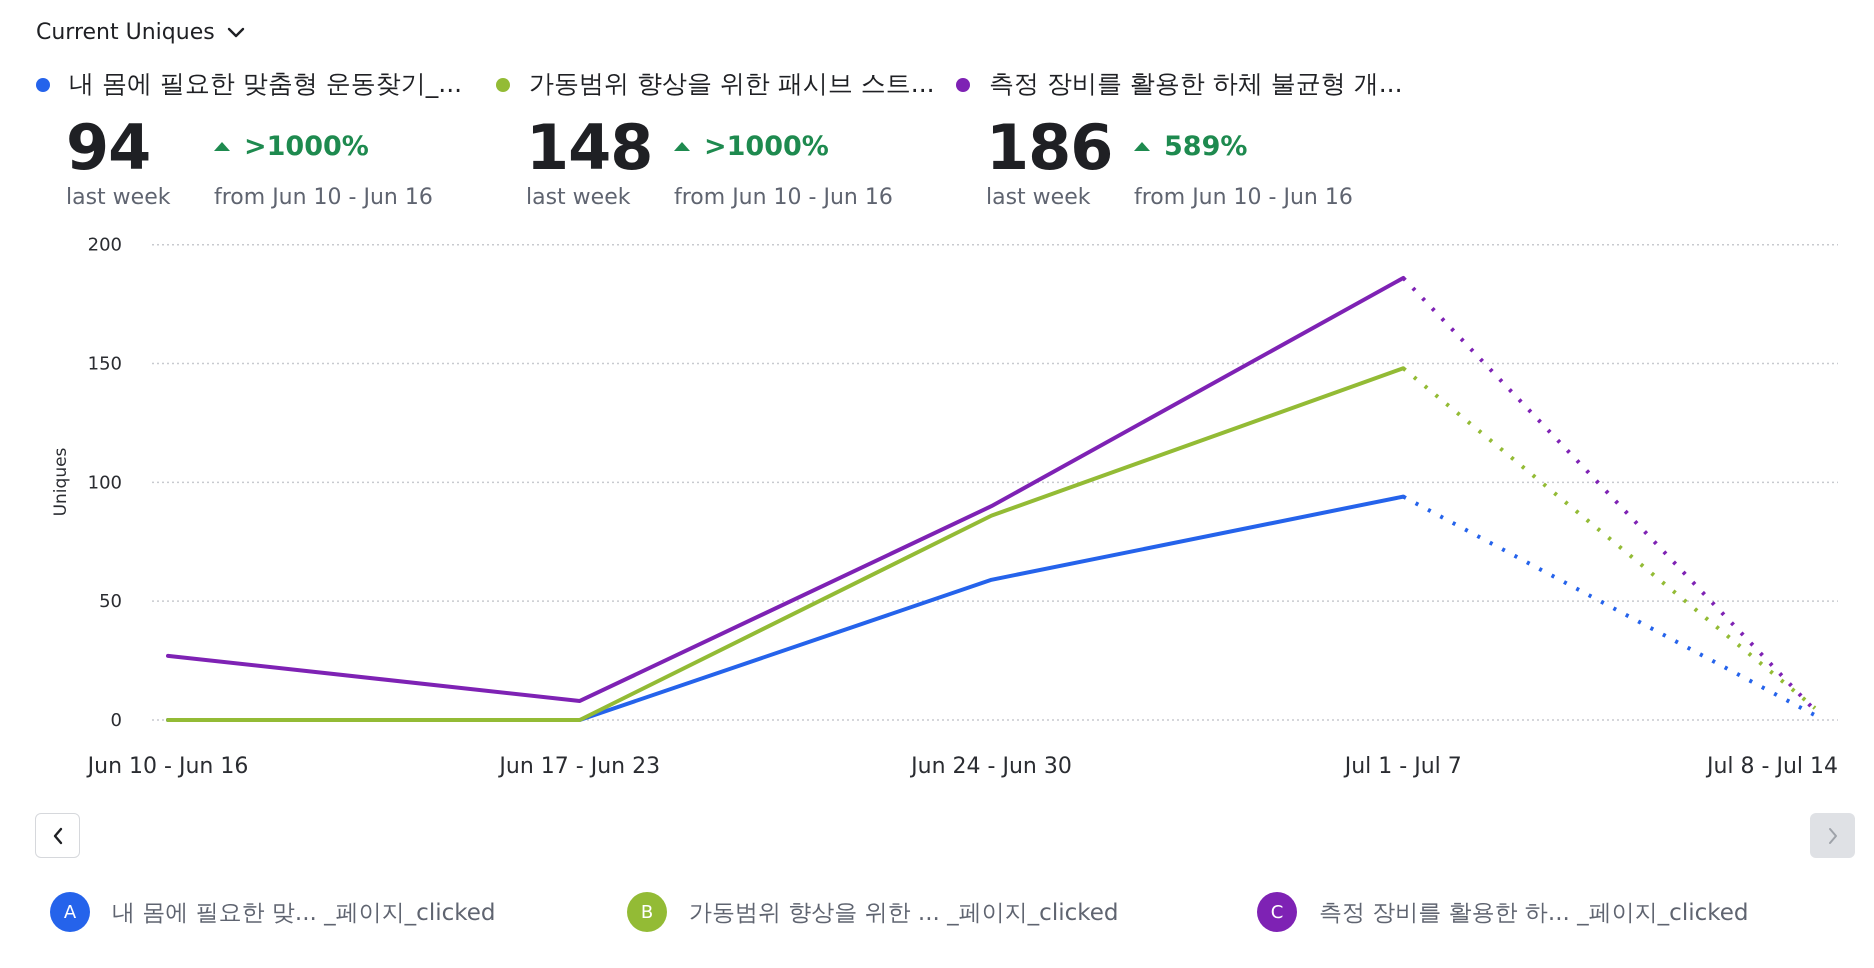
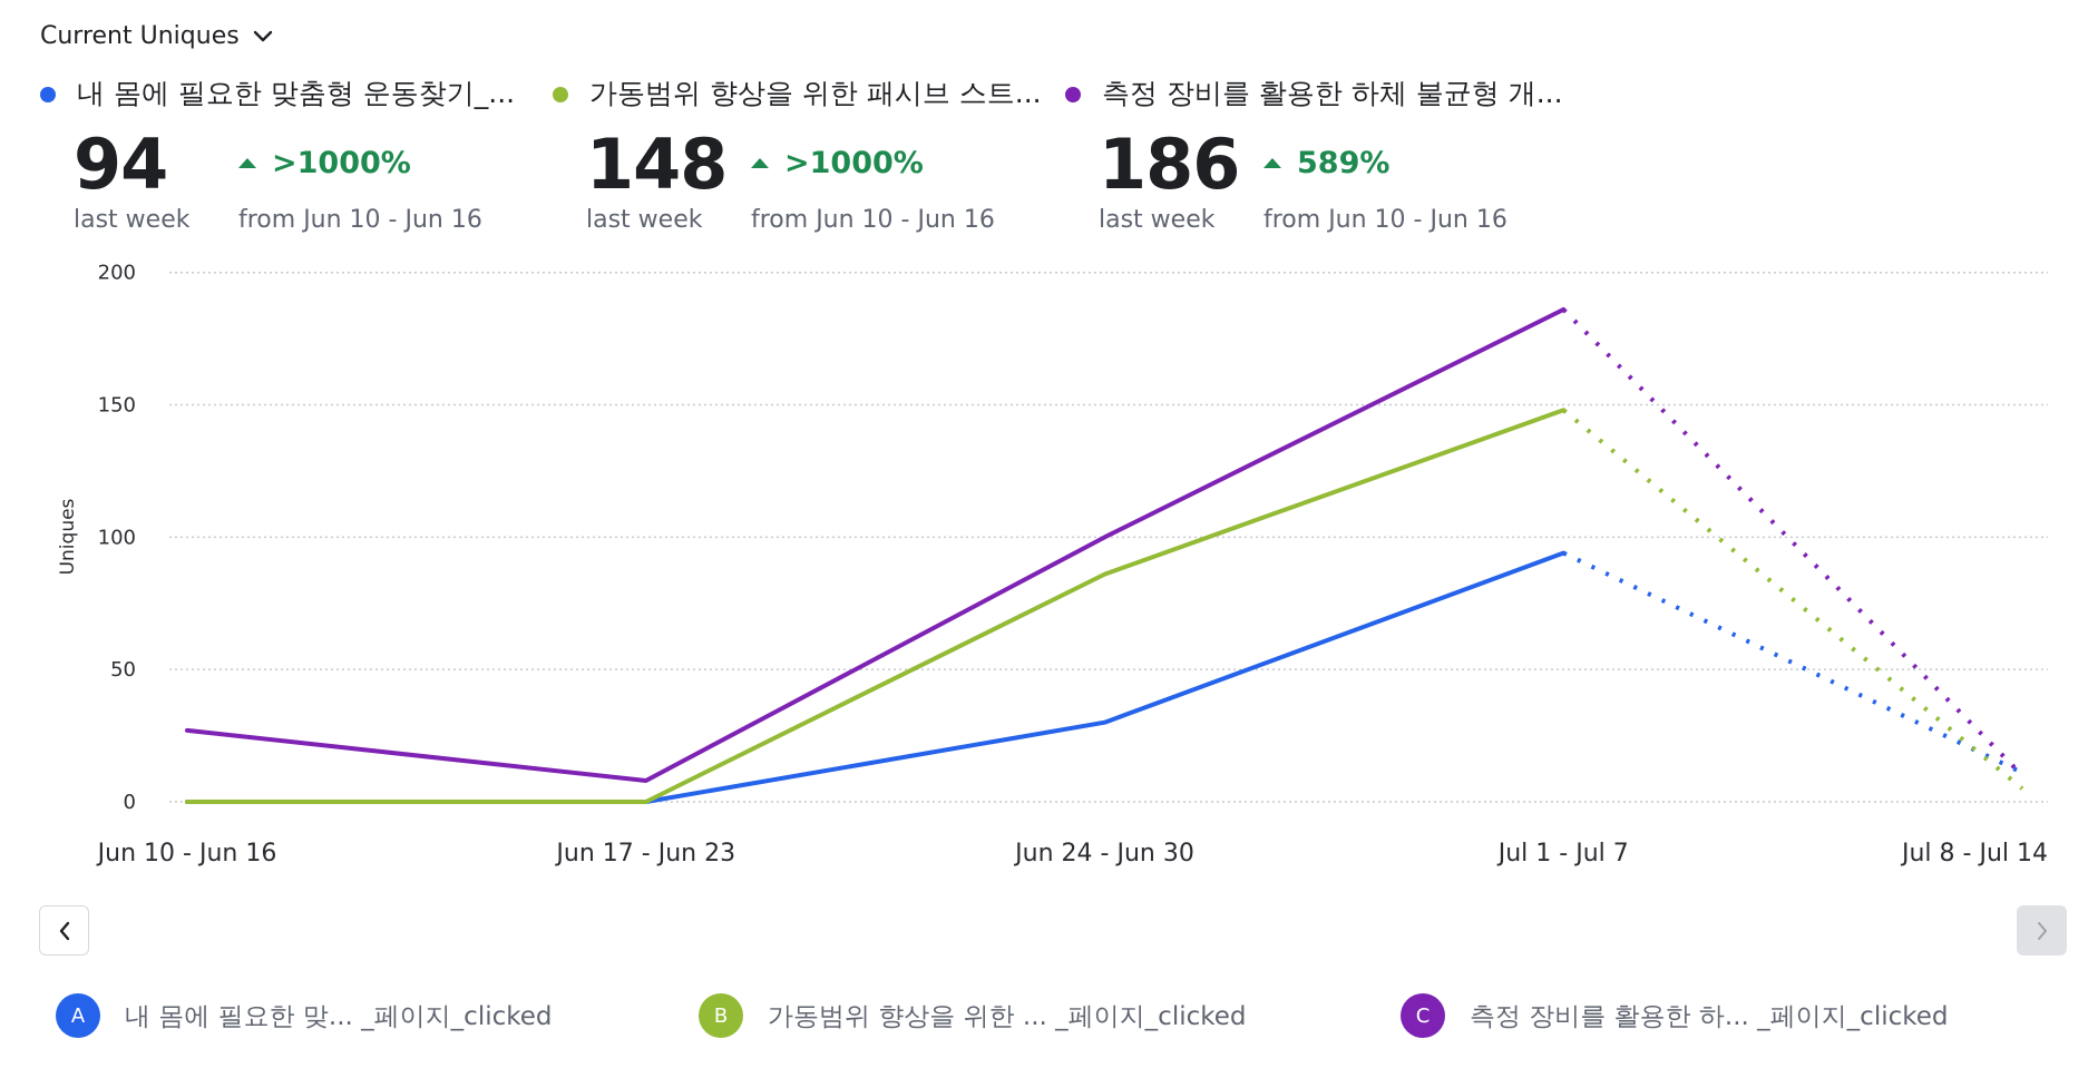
내 몸에 필요한 맞... _페이지_clicked/Jun 24 - Jun 30: 59 -> 30
측정 장비를 활용한 하... _페이지_clicked/Jun 24 - Jun 30: 90 -> 100
내 몸에 필요한 맞... _페이지_clicked/Jul 8 - Jul 14: 2 -> 11
측정 장비를 활용한 하... _페이지_clicked/Jul 8 - Jul 14: 4 -> 10
